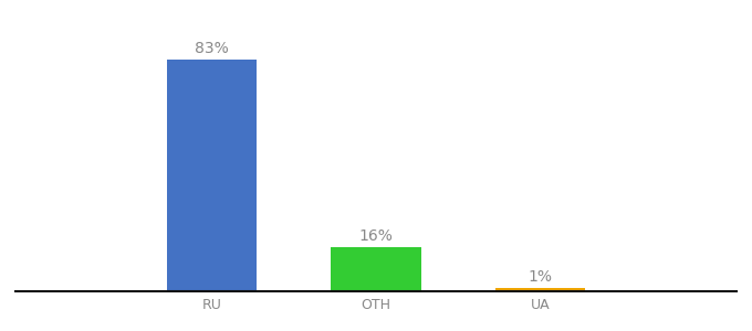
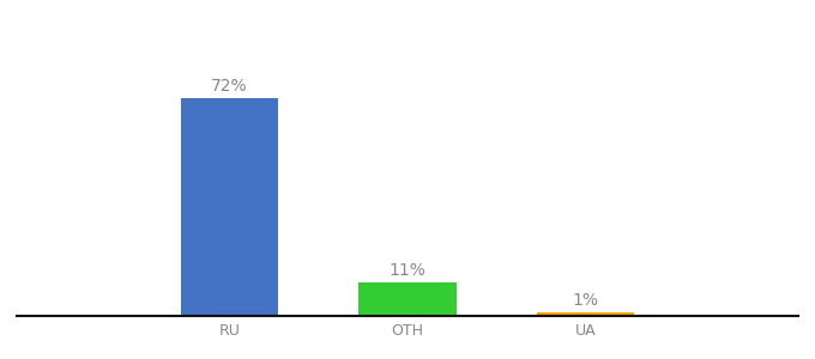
RU: 83% -> 72%
OTH: 16% -> 11%
